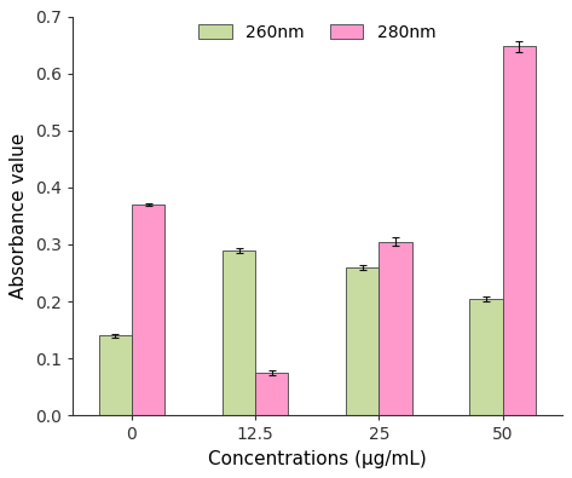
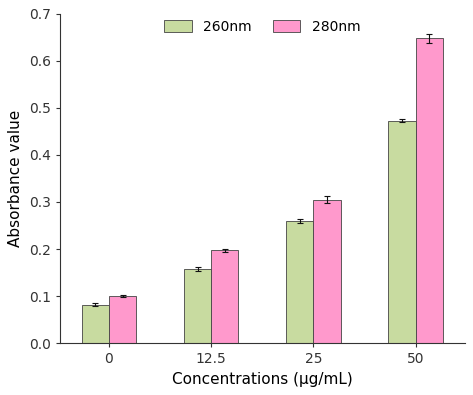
260nm/0: 0.140 -> 0.082
280nm/0: 0.370 -> 0.100
260nm/12.5: 0.290 -> 0.158
280nm/12.5: 0.075 -> 0.197
260nm/50: 0.205 -> 0.473
